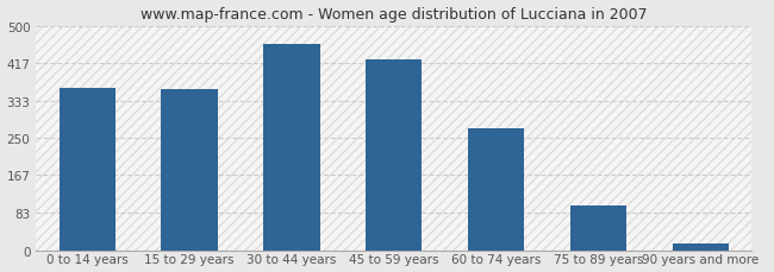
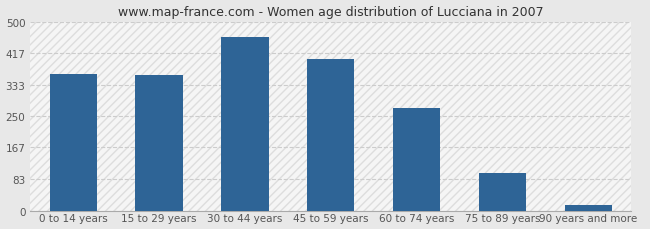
45 to 59 years: 425 -> 400
